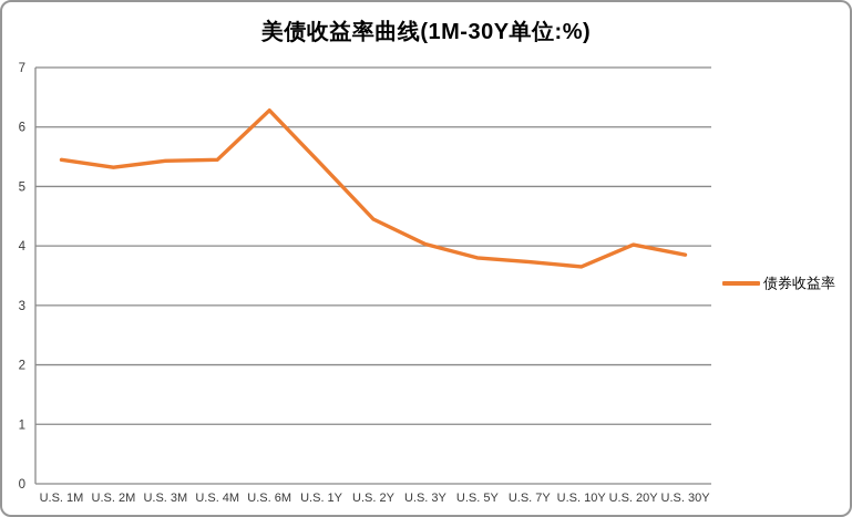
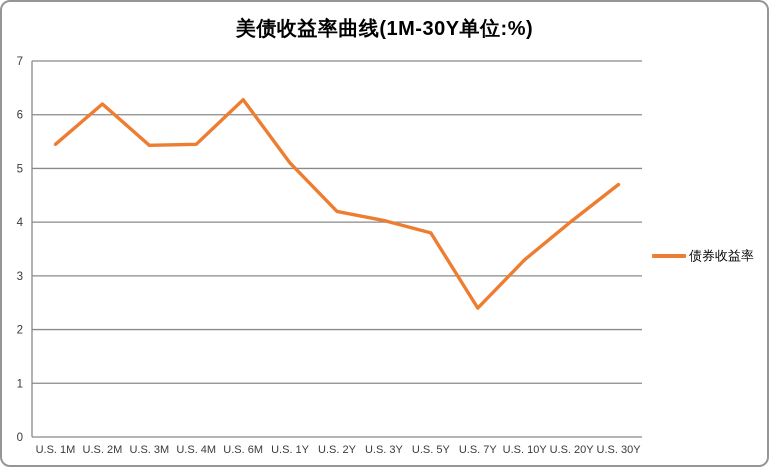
U.S. 2M: 5.3 -> 6.2
U.S. 1Y: 5.4 -> 5.1
U.S. 2Y: 4.5 -> 4.2
U.S. 7Y: 3.7 -> 2.4
U.S. 10Y: 3.6 -> 3.3
U.S. 30Y: 3.9 -> 4.7
